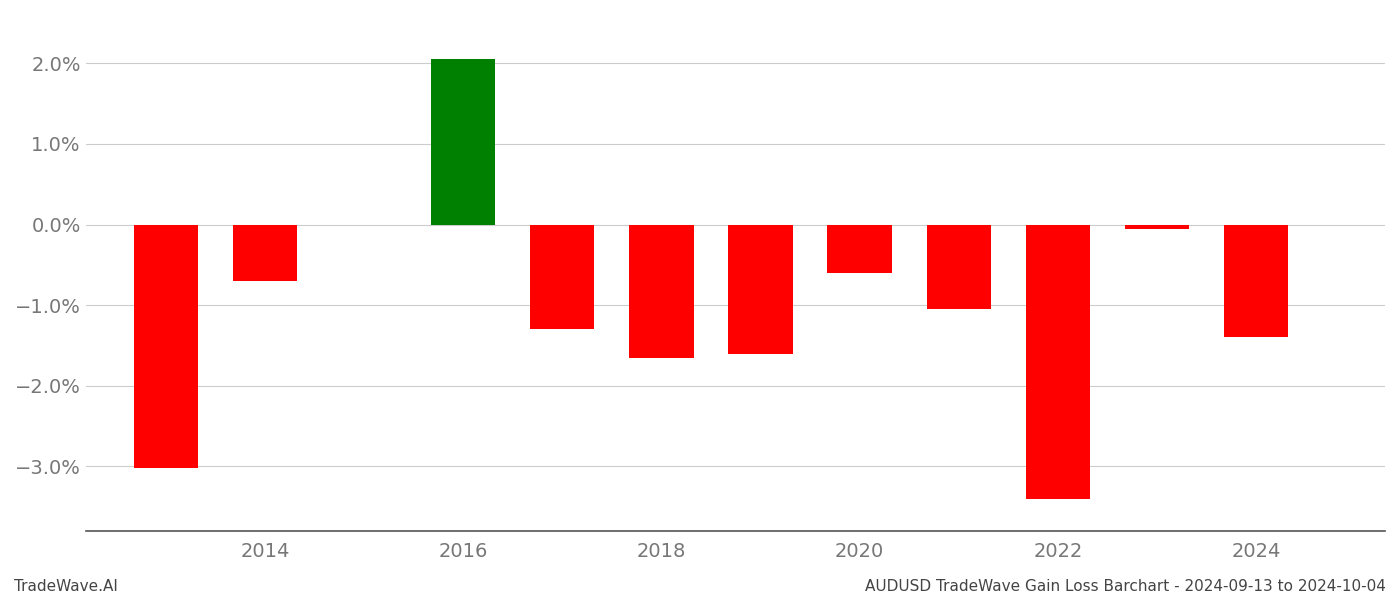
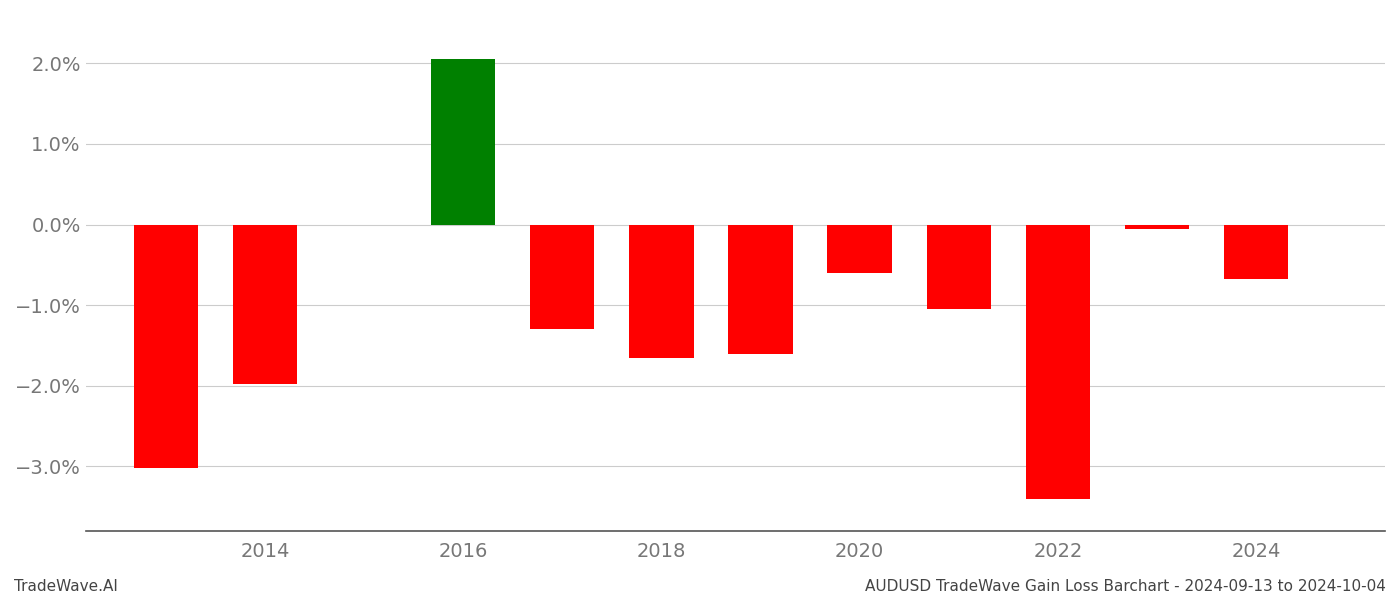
2014: -0.70% -> -1.98%
2024: -1.40% -> -0.68%
